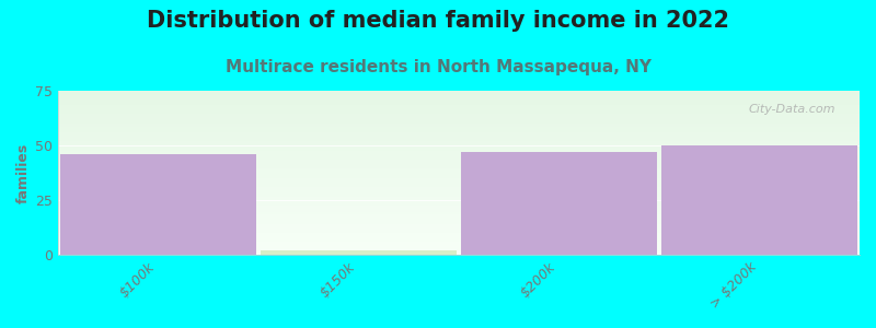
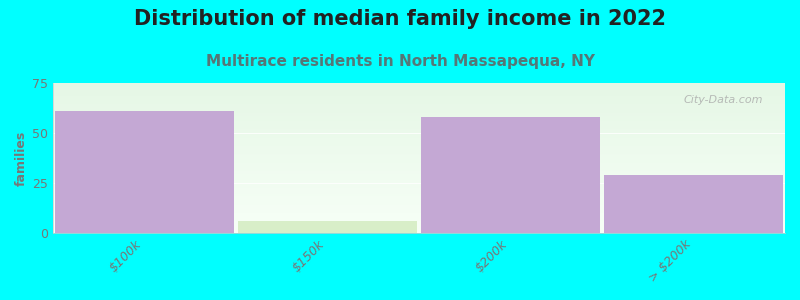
$100k: 46 -> 61
$150k: 2 -> 6
$200k: 47 -> 58
> $200k: 50 -> 29
